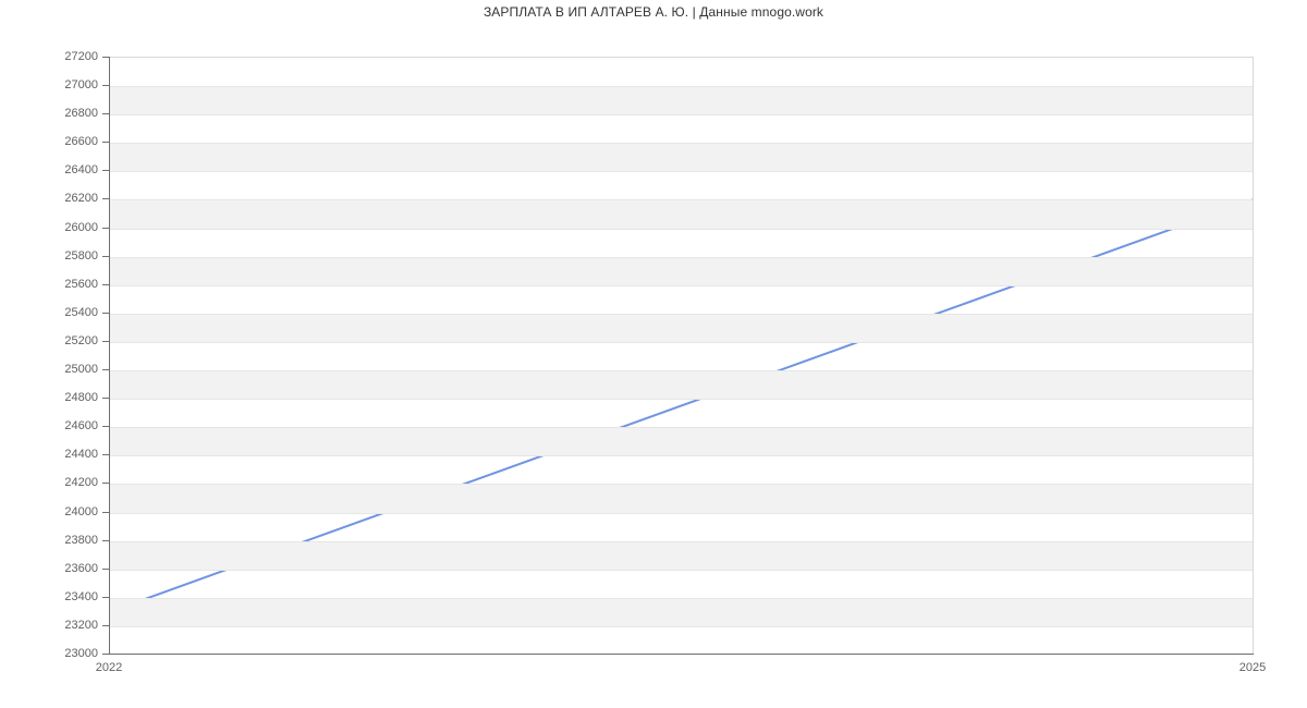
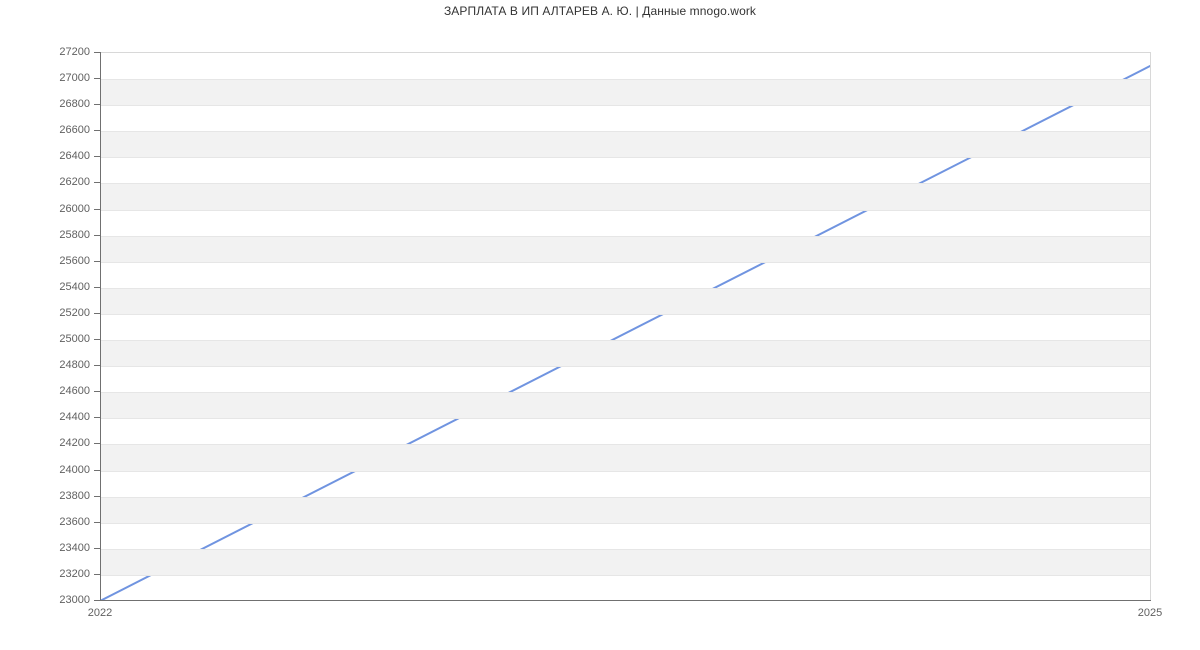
2022: 23300 -> 23000
2025: 26200 -> 27100
